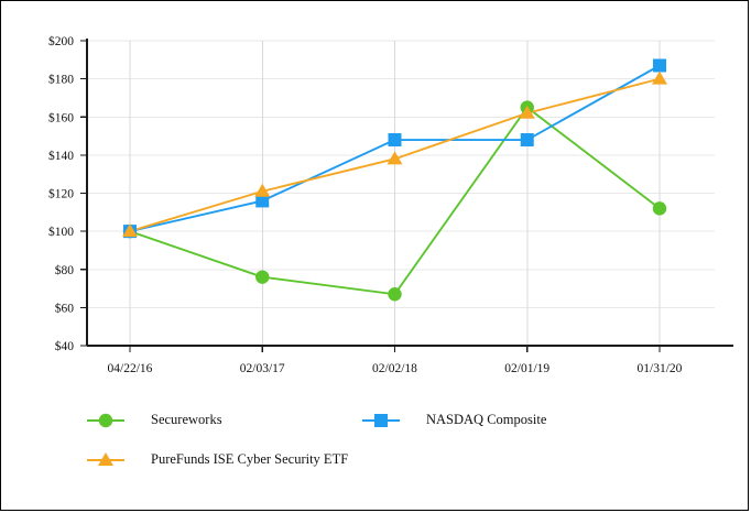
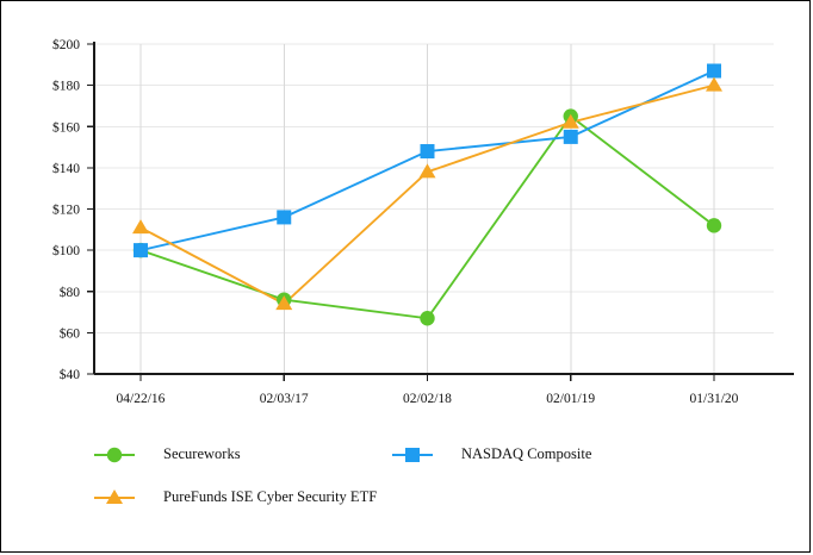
PureFunds ISE Cyber Security ETF/04/22/16: $100 -> $111
PureFunds ISE Cyber Security ETF/02/03/17: $121 -> $74
NASDAQ Composite/02/01/19: $148 -> $155
